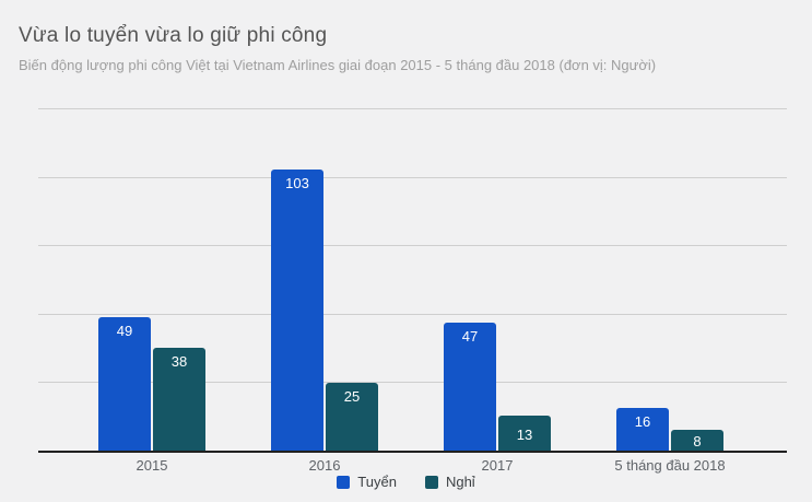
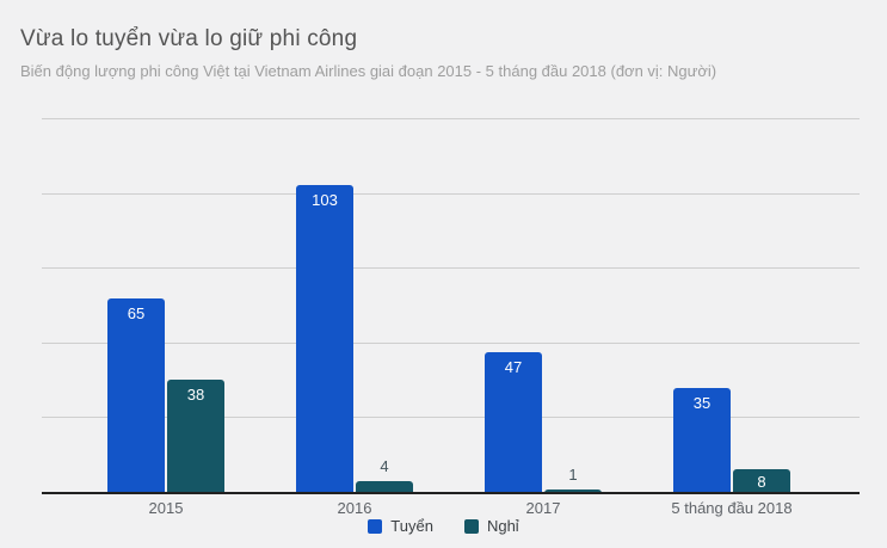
Tuyển/2015: 49 -> 65
Nghỉ/2016: 25 -> 4
Nghỉ/2017: 13 -> 1
Tuyển/5 tháng đầu 2018: 16 -> 35
